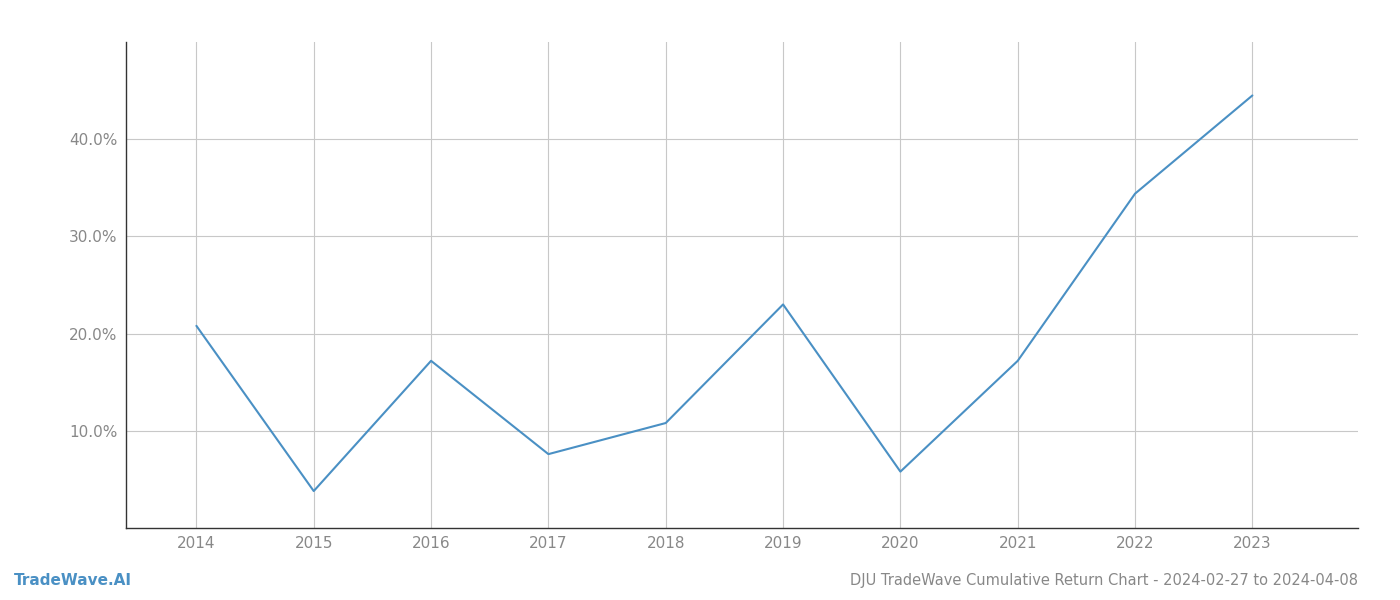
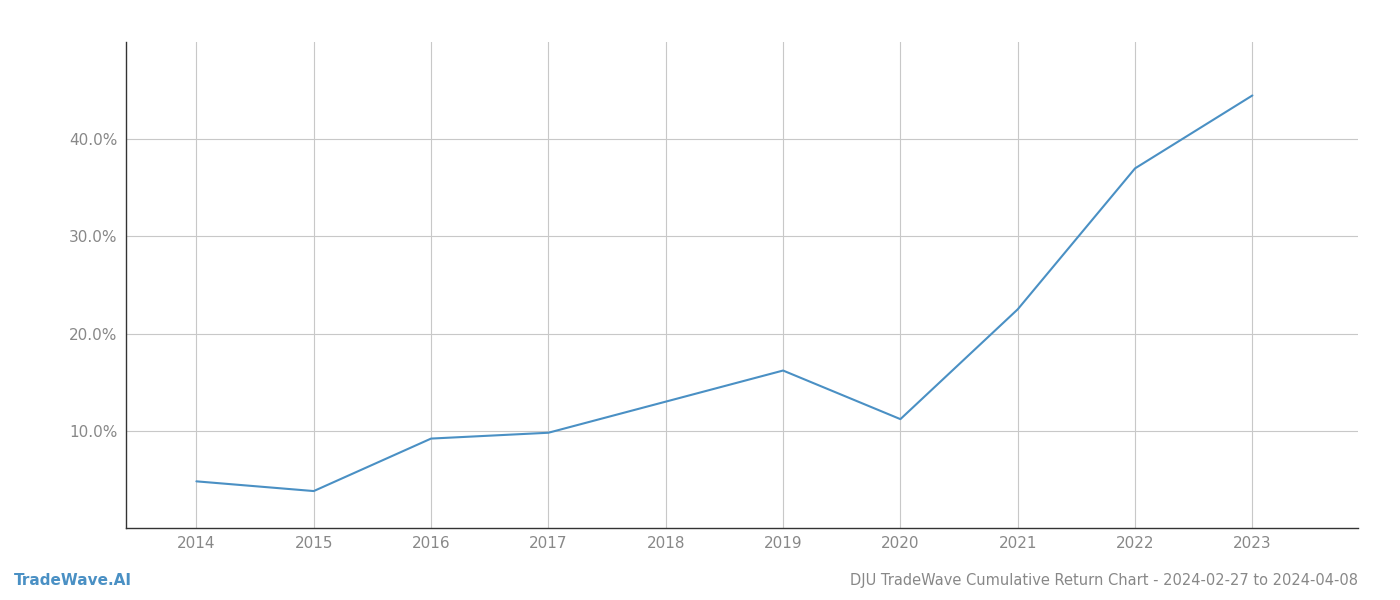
2014: 20.8% -> 4.8%
2016: 17.2% -> 9.2%
2017: 7.6% -> 9.8%
2018: 10.8% -> 13.0%
2019: 23.0% -> 16.2%
2020: 5.8% -> 11.2%
2021: 17.2% -> 22.5%
2022: 34.4% -> 37.0%
